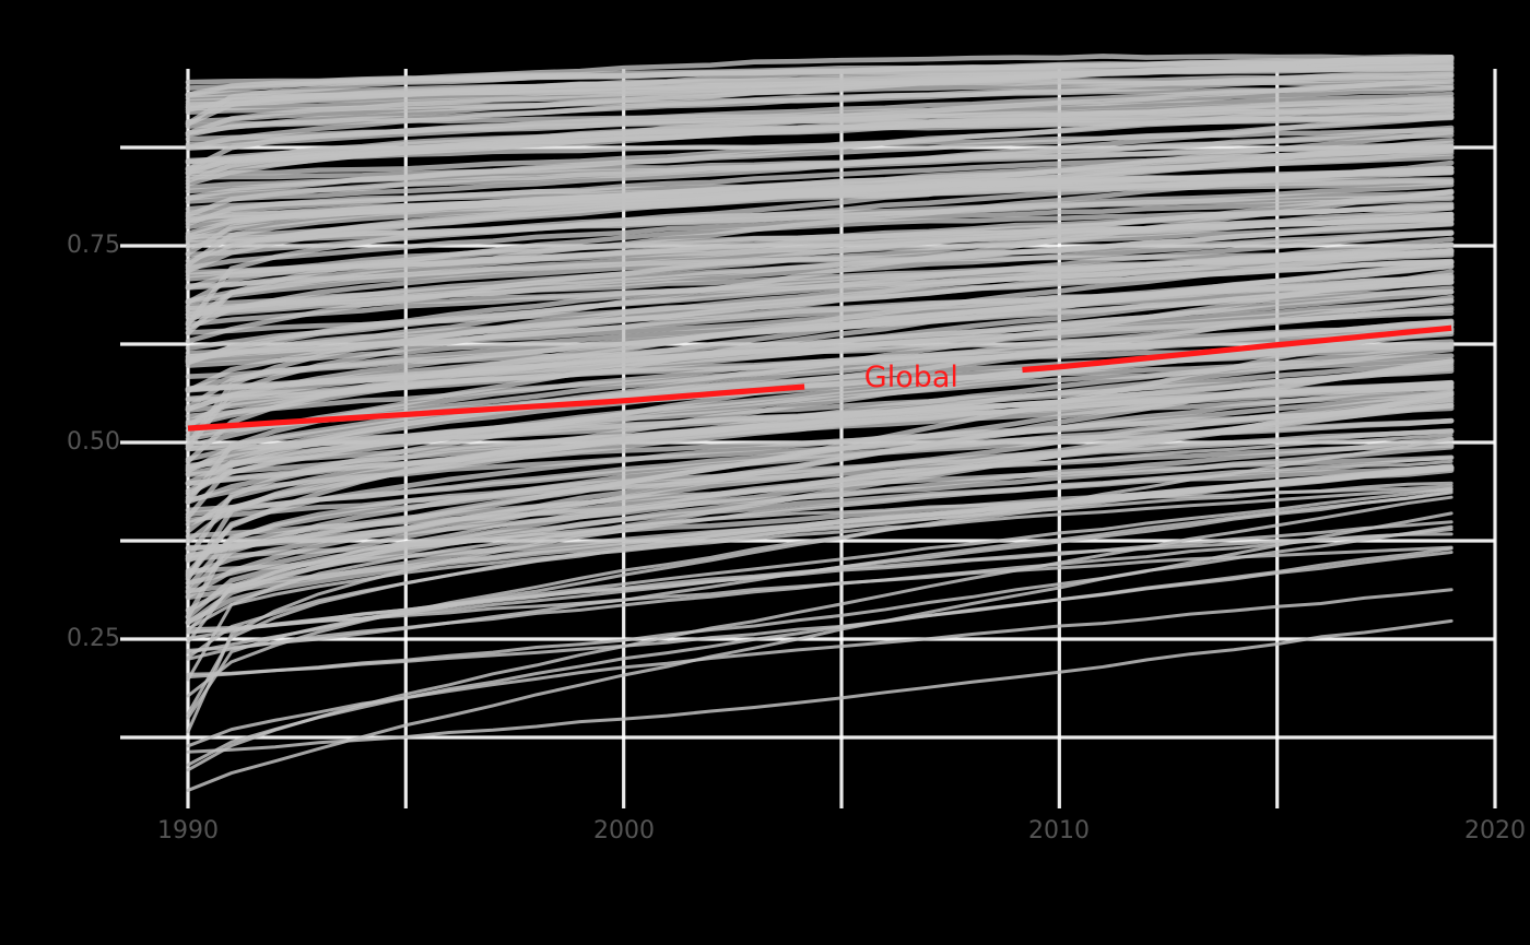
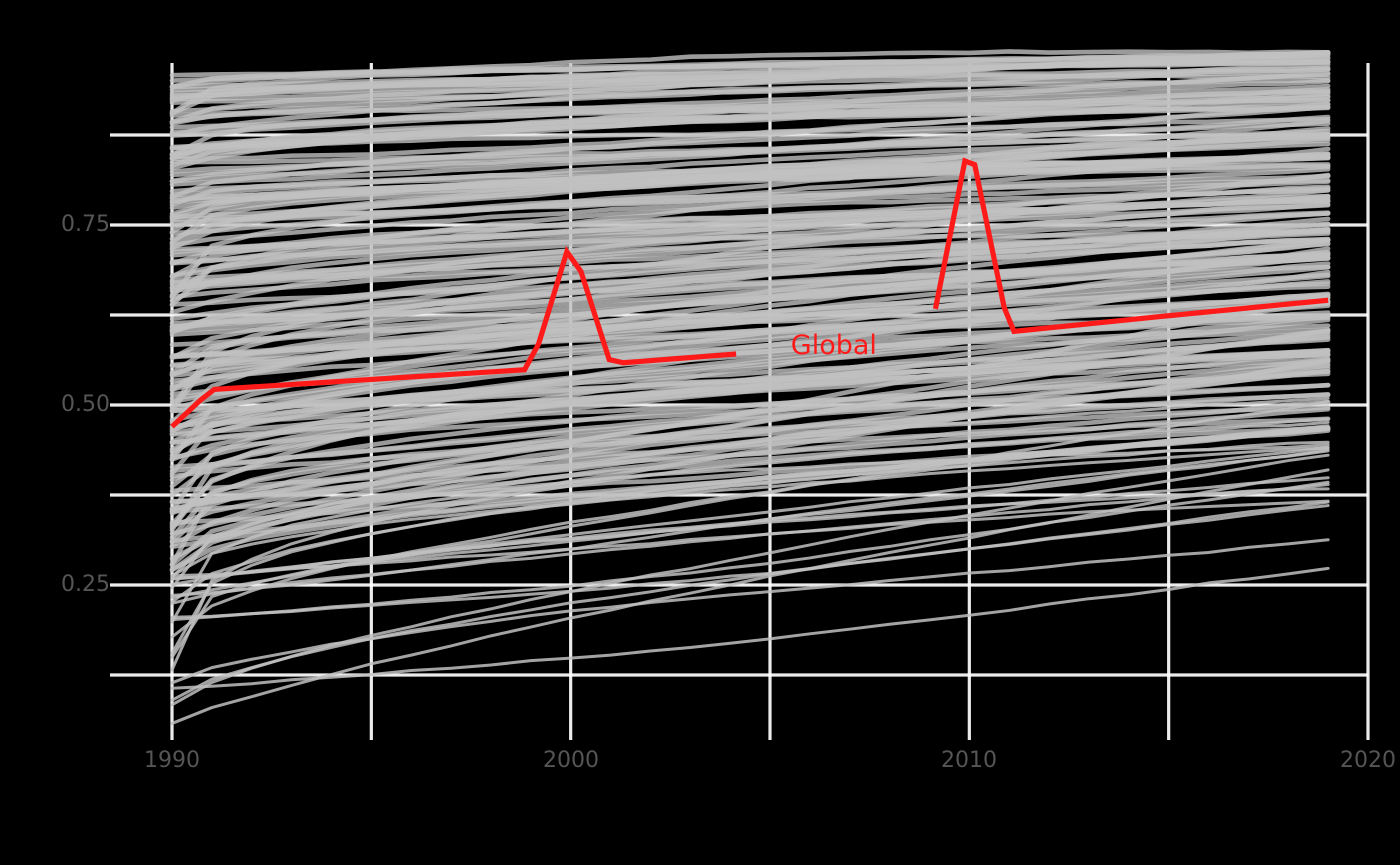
1990: 0.52 -> 0.47
2000: 0.55 -> 0.73
2010: 0.60 -> 0.87
